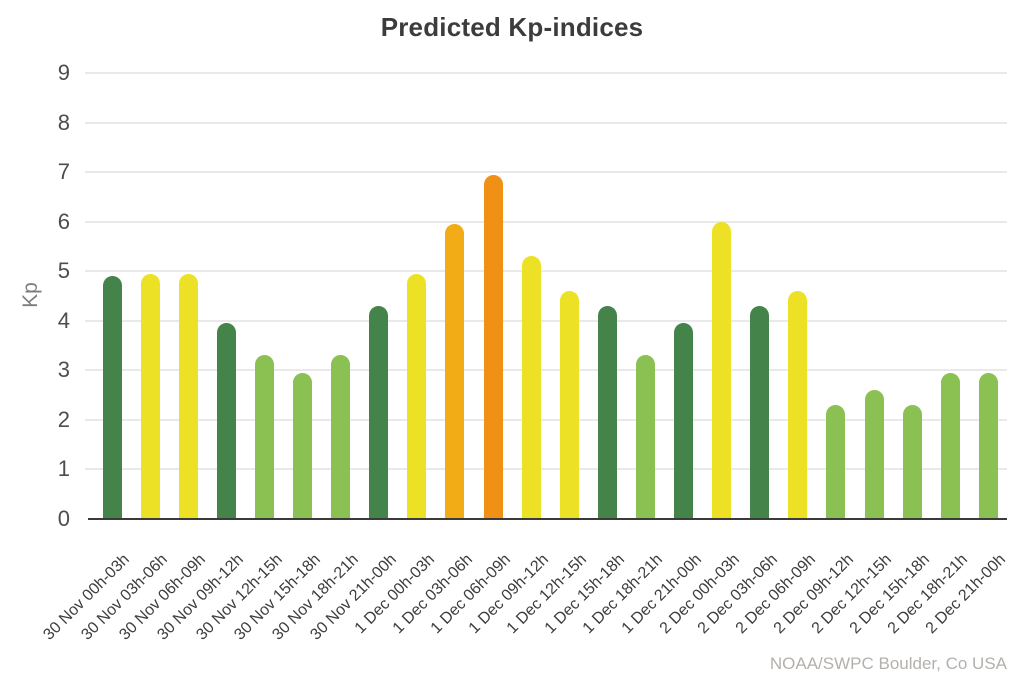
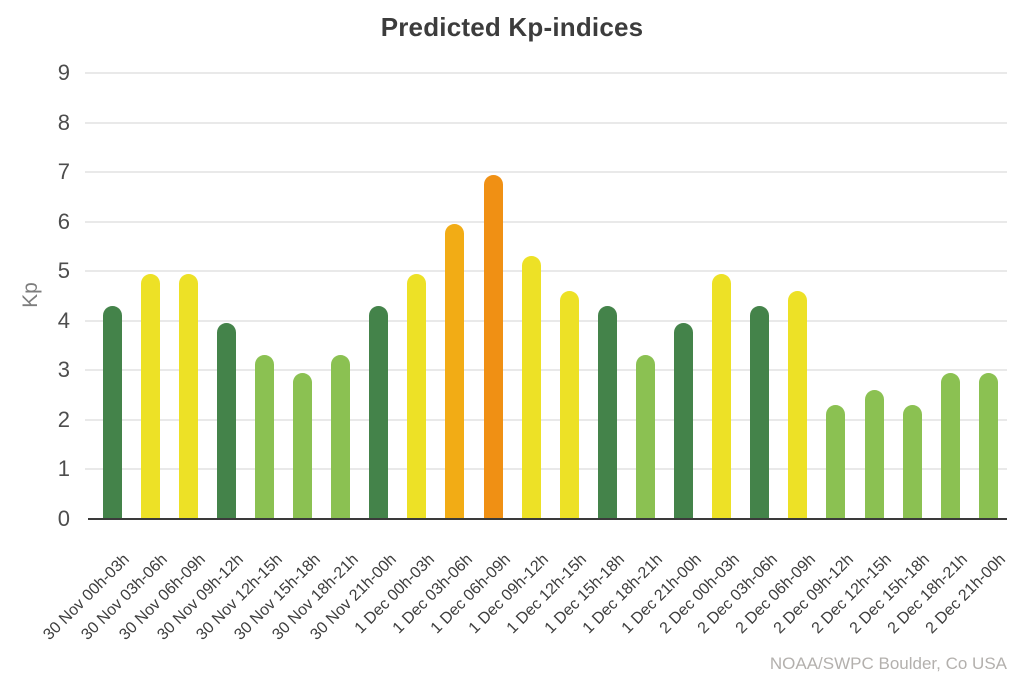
30 Nov 00h-03h: 4.9 -> 4.3
2 Dec 00h-03h: 6.0 -> 5.0
